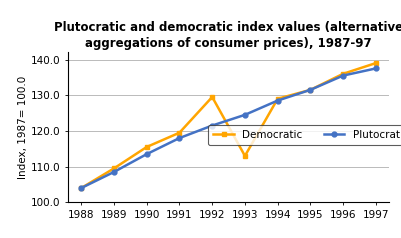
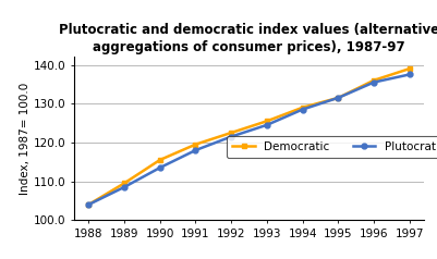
Democratic/1992: 129.5 -> 122.5
Democratic/1993: 113.0 -> 125.5
